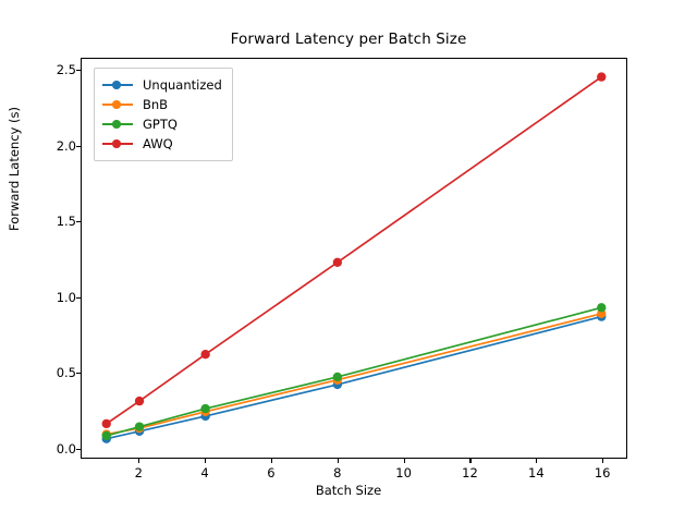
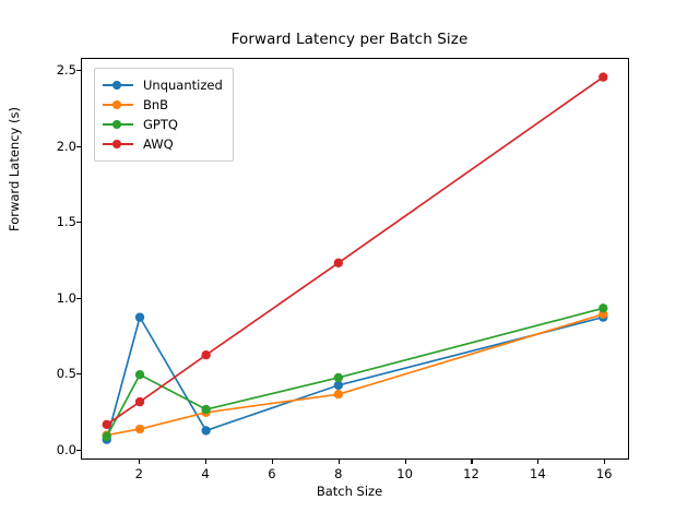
Unquantized/2: 0.11 -> 0.87
GPTQ/2: 0.14 -> 0.49
Unquantized/4: 0.21 -> 0.12
BnB/8: 0.45 -> 0.36
